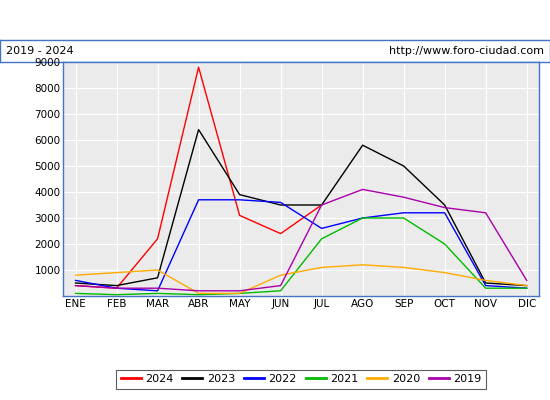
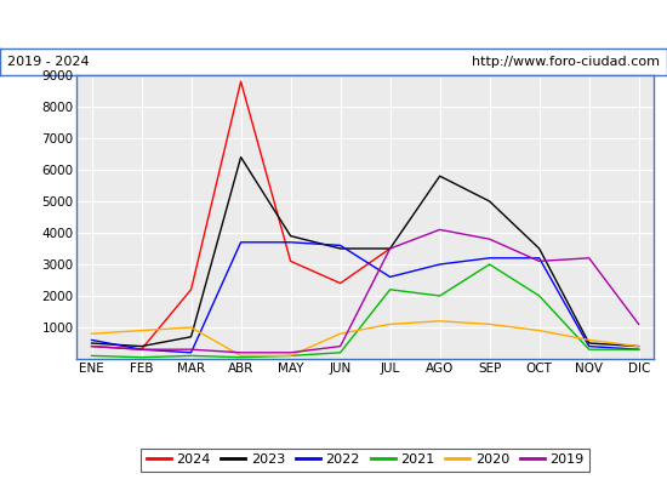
2021/AGO: 3000 -> 2000
2019/OCT: 3400 -> 3100
2019/DIC: 600 -> 1100
